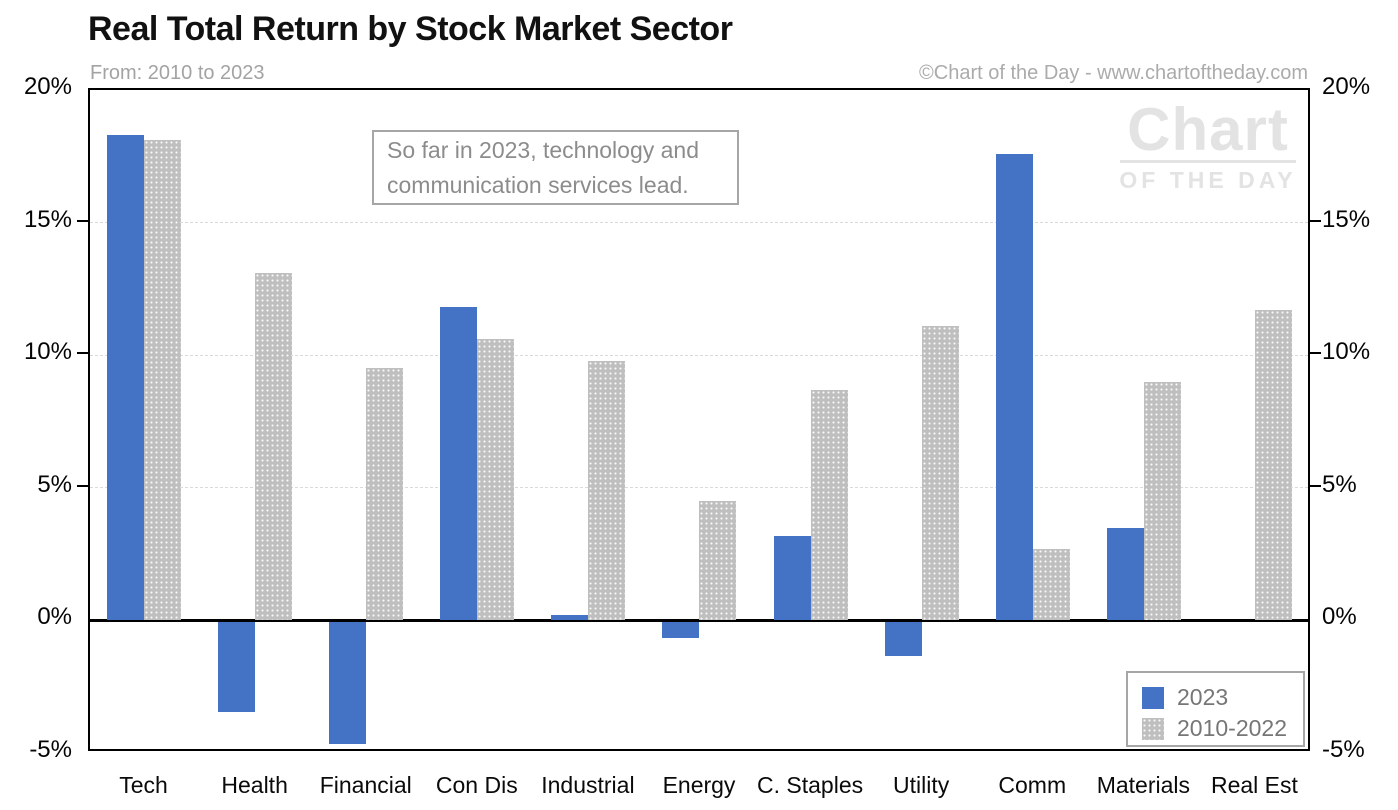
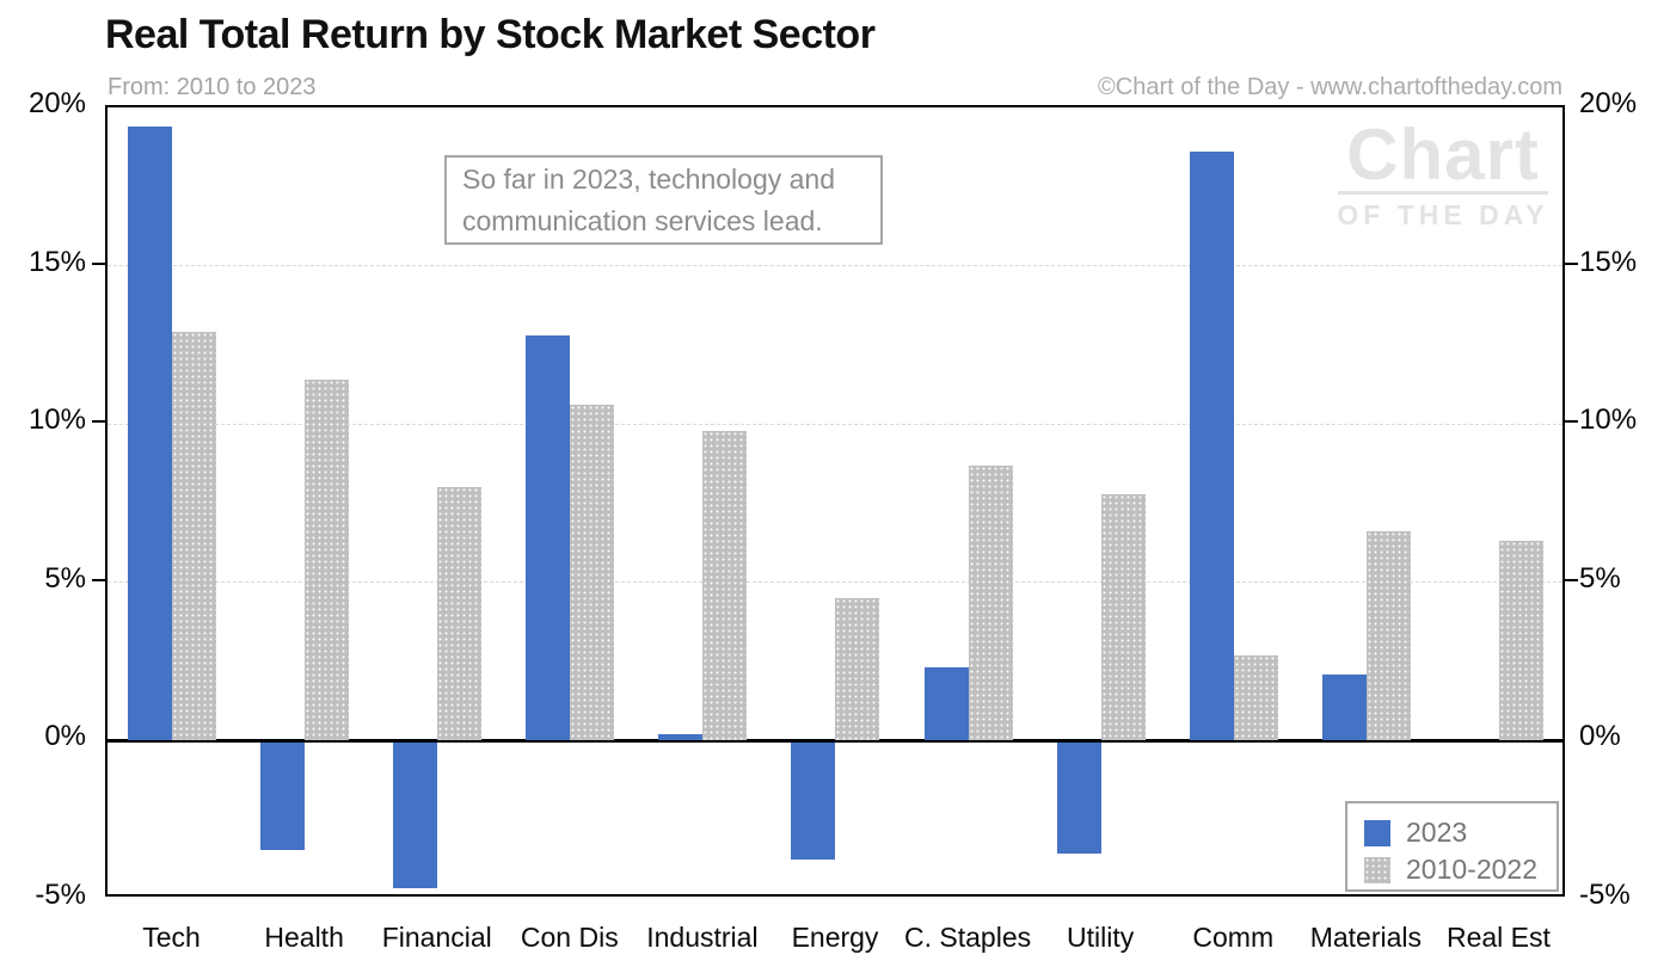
2023/Tech: 18.3% -> 19.4%
2010-2022/Tech: 18.1% -> 12.9%
2010-2022/Health: 13.1% -> 11.4%
2010-2022/Financial: 9.5% -> 8.0%
2023/Con Dis: 11.8% -> 12.8%
2023/Energy: -0.6% -> -3.7%
2023/C. Staples: 3.2% -> 2.3%
2023/Utility: -1.3% -> -3.5%
2010-2022/Utility: 11.1% -> 7.8%
2023/Comm: 17.6% -> 18.6%
2023/Materials: 3.5% -> 2.1%
2010-2022/Materials: 9.0% -> 6.6%
2010-2022/Real Est: 11.7% -> 6.3%
